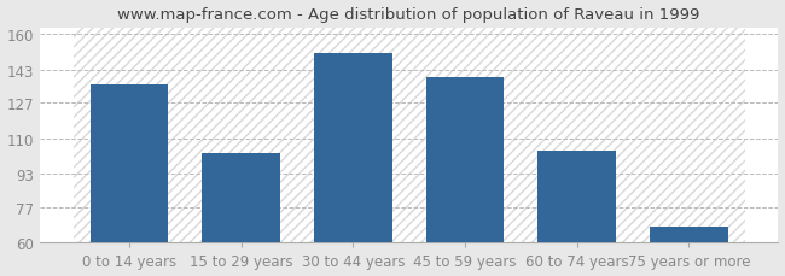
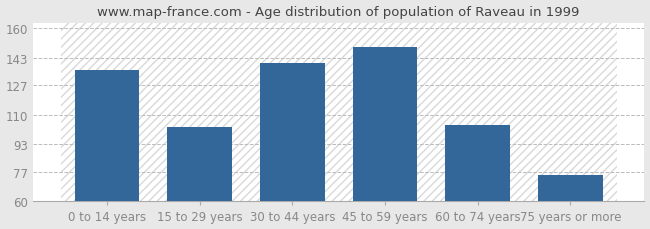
30 to 44 years: 151 -> 140
45 to 59 years: 139 -> 149
75 years or more: 68 -> 75
